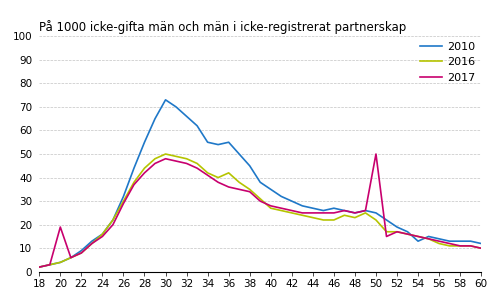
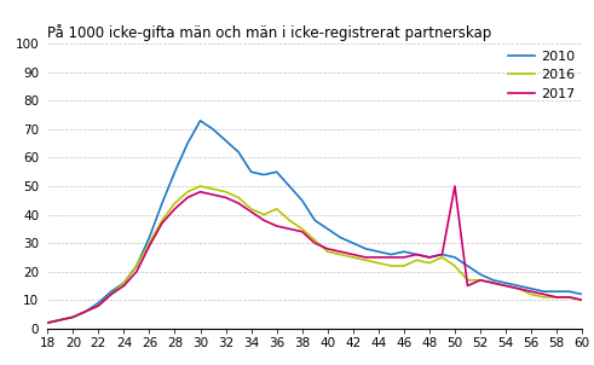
2017/20: 19 -> 4
2010/54: 13 -> 16
